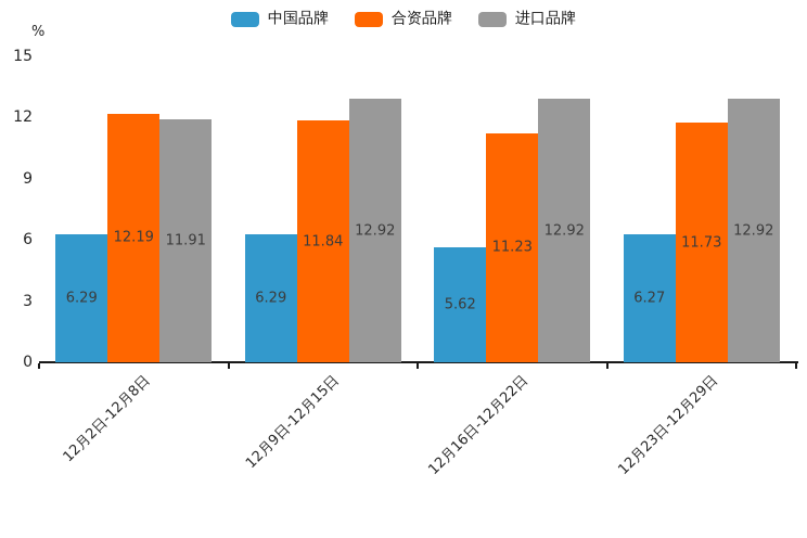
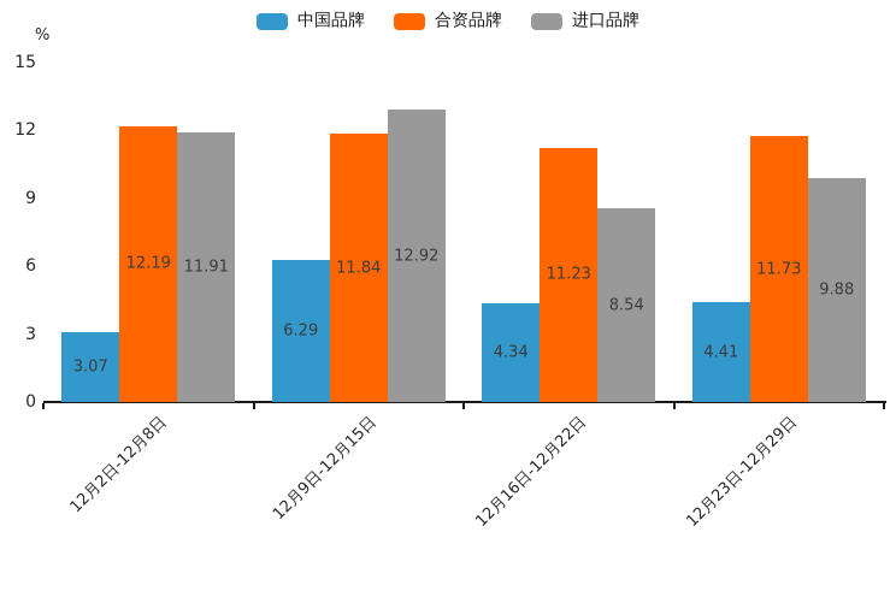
中国品牌/12月2日-12月8日: 6.29 -> 3.07
中国品牌/12月16日-12月22日: 5.62 -> 4.34
进口品牌/12月16日-12月22日: 12.92 -> 8.54
中国品牌/12月23日-12月29日: 6.27 -> 4.41
进口品牌/12月23日-12月29日: 12.92 -> 9.88
